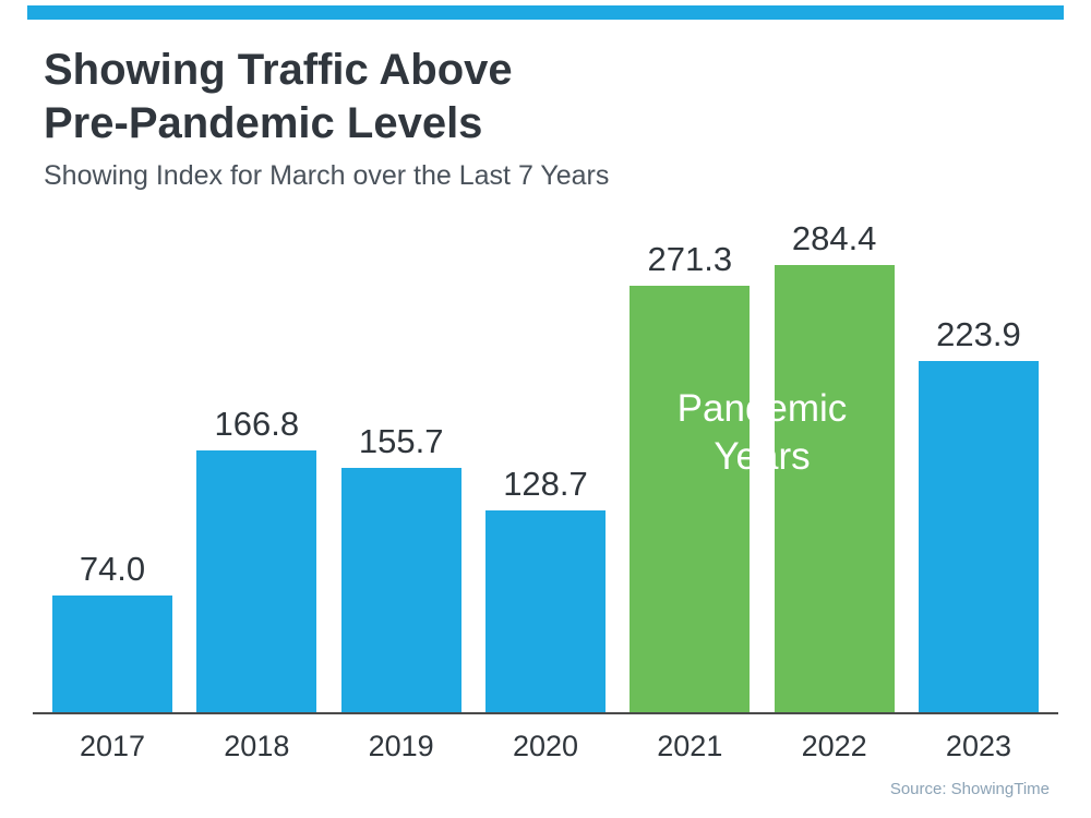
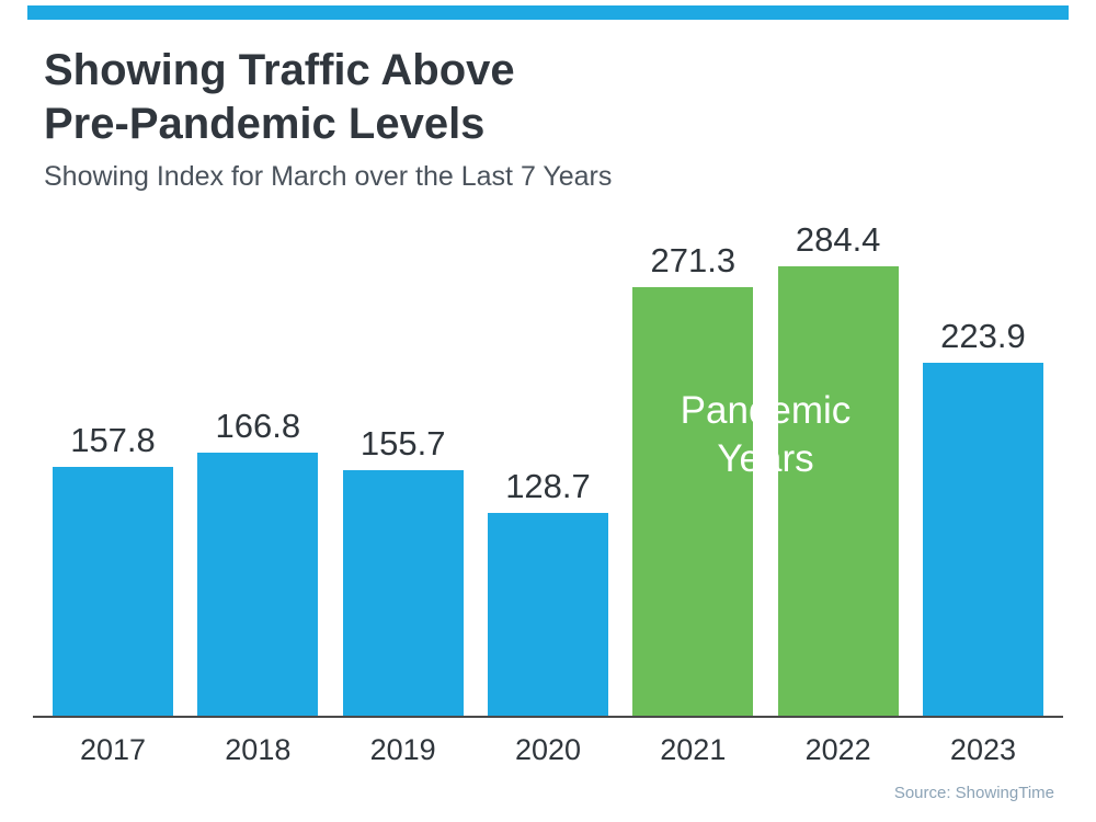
2017: 74.0 -> 157.8
